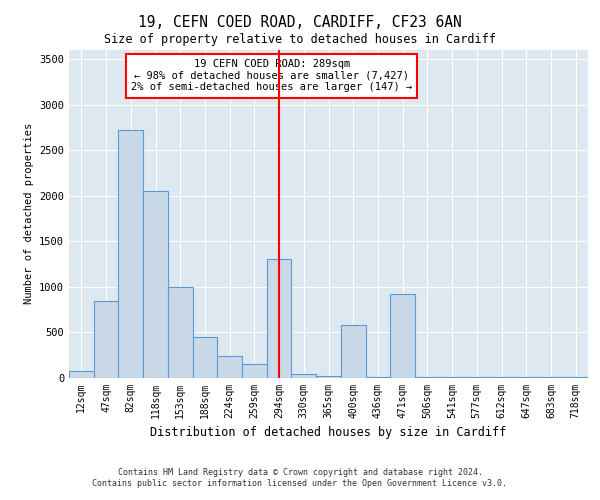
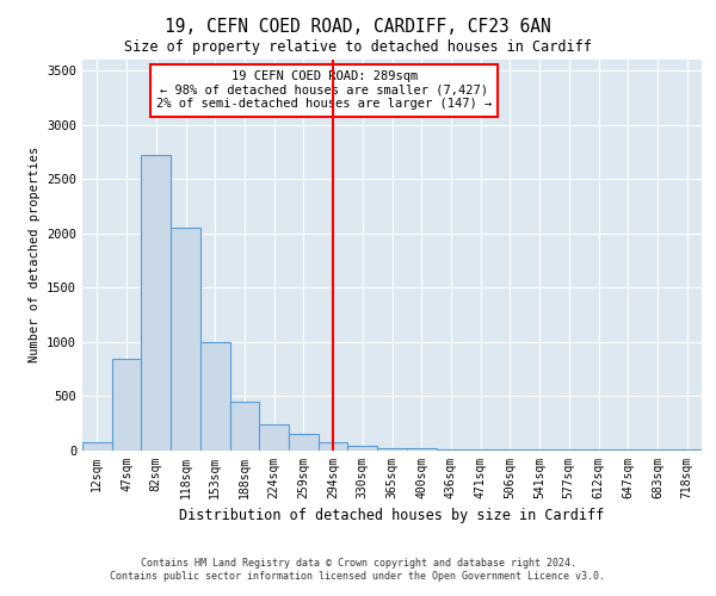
294sqm: 1300 -> 70
400sqm: 580 -> 20
471sqm: 920 -> 10
